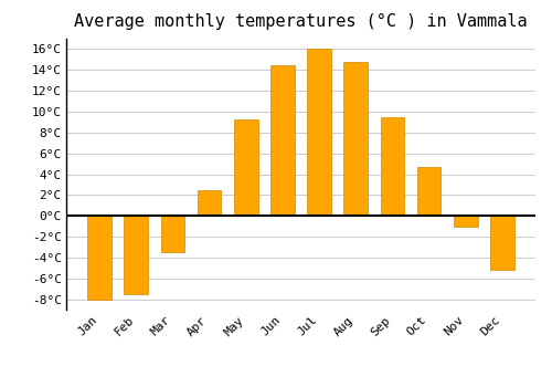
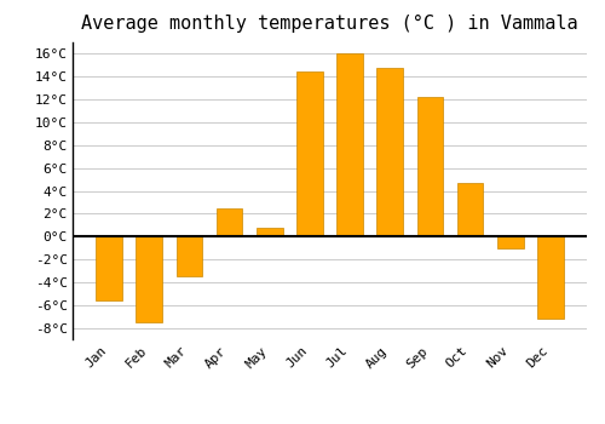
Jan: -8.0°C -> -5.6°C
May: 9.3°C -> 0.8°C
Sep: 9.5°C -> 12.2°C
Dec: -5.2°C -> -7.2°C
